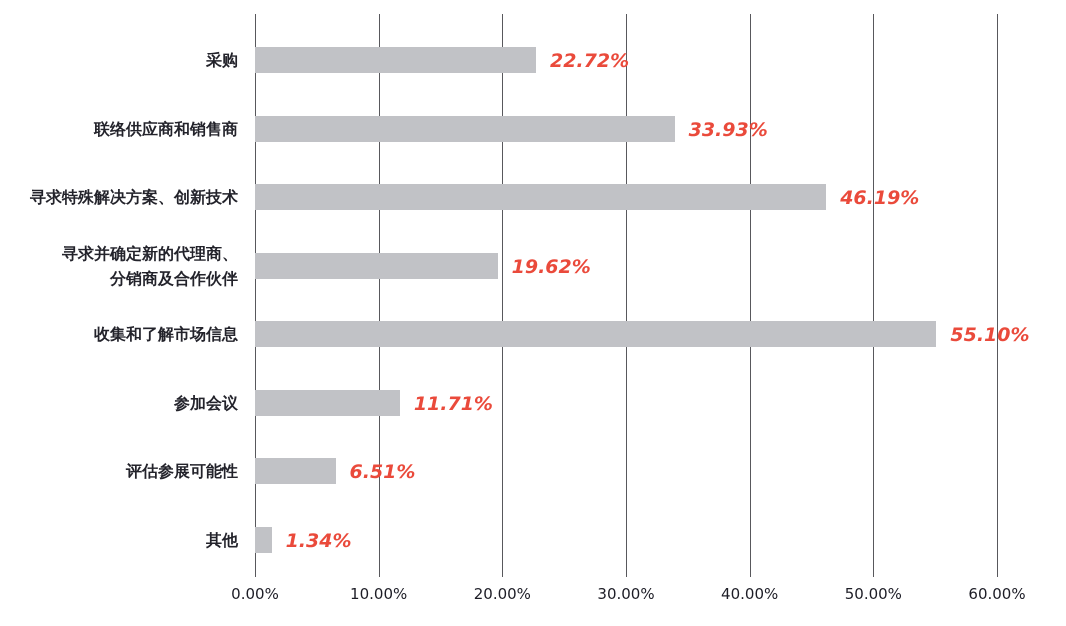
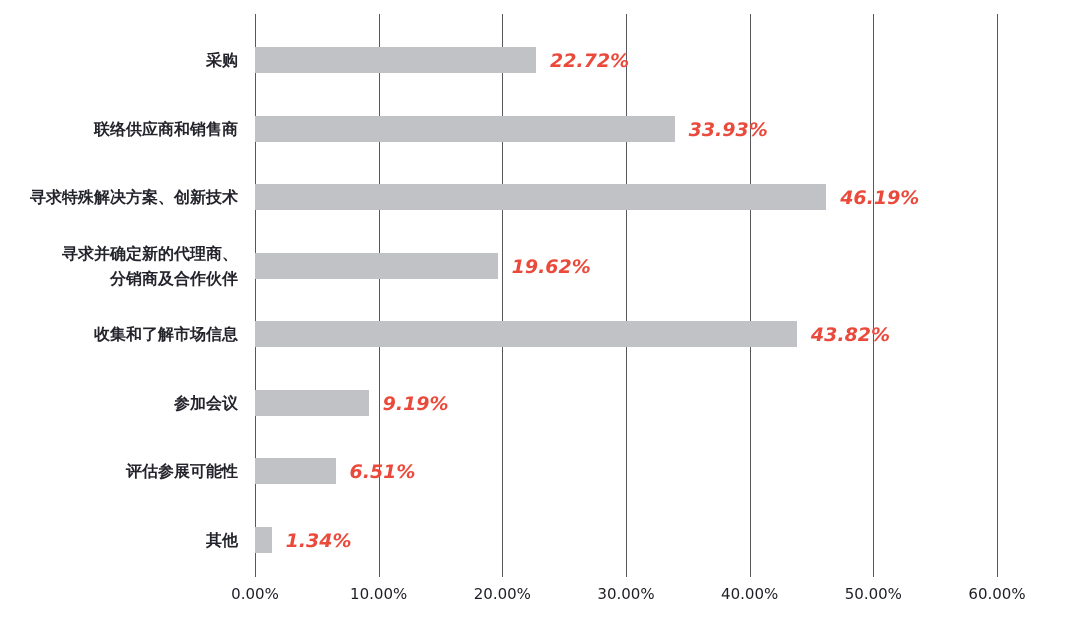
收集和了解市场信息: 55.10% -> 43.82%
参加会议: 11.71% -> 9.19%
